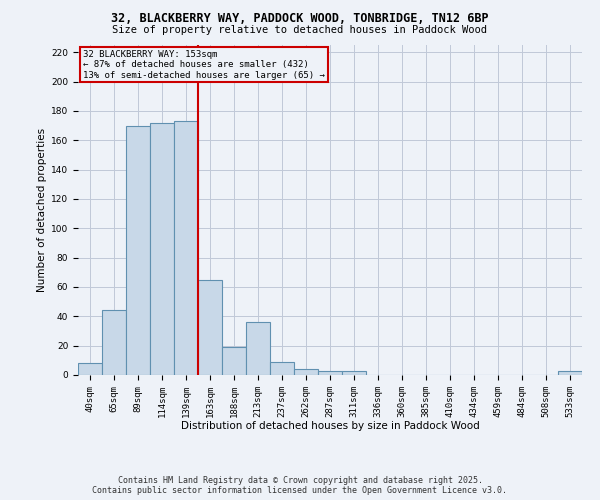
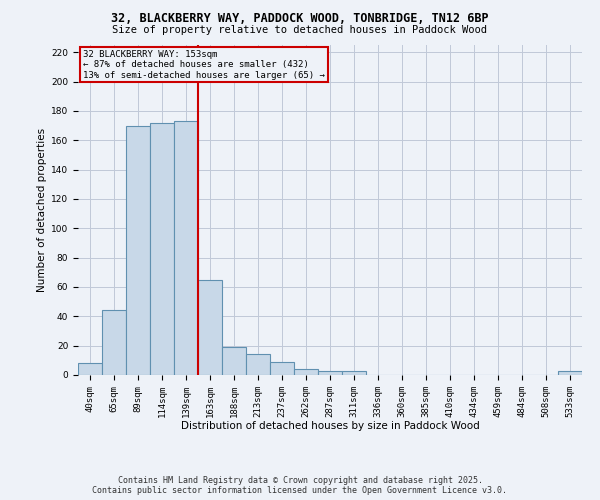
213sqm: 36 -> 14
